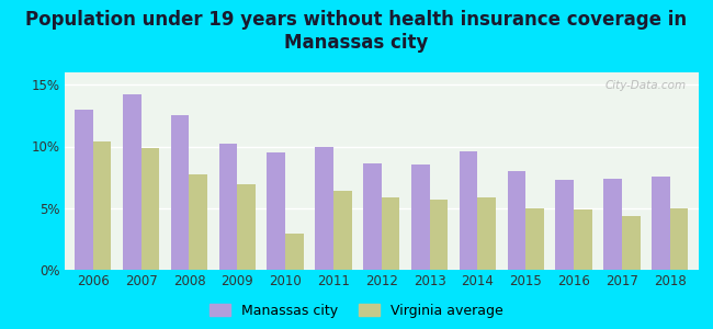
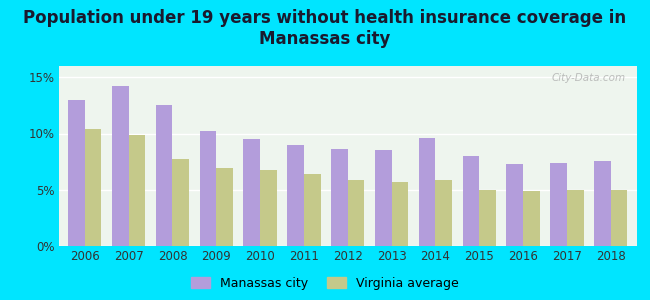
Virginia average/2010: 2.9% -> 6.8%
Manassas city/2011: 10.0% -> 9.0%
Virginia average/2017: 4.4% -> 5.0%
